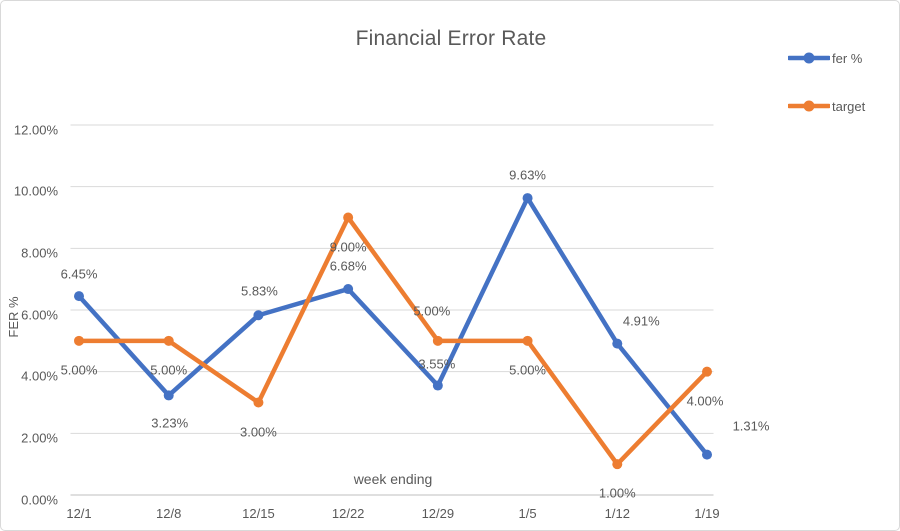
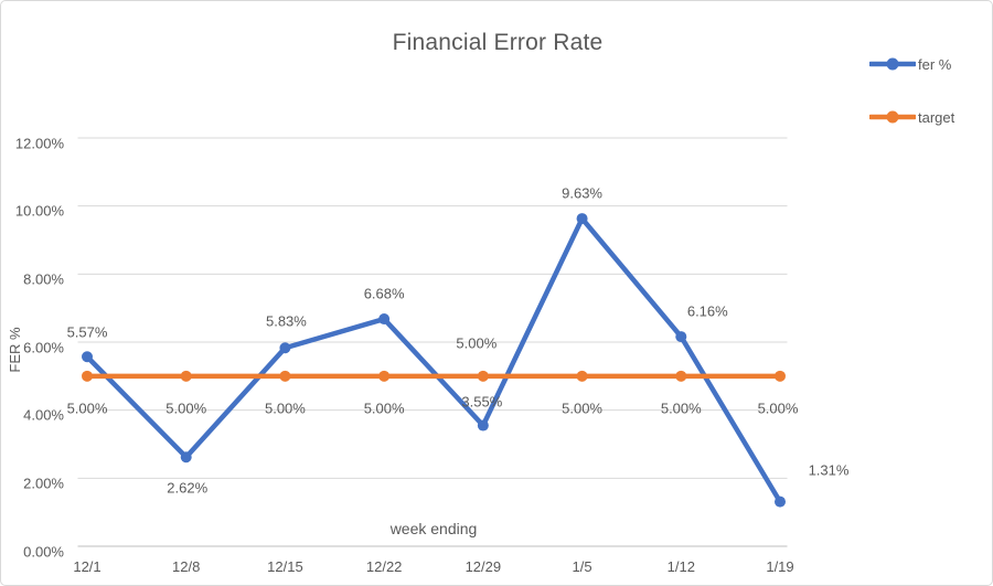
fer %/12/1: 6.45% -> 5.57%
fer %/12/8: 3.23% -> 2.62%
target/12/15: 3.00% -> 5.00%
target/12/22: 9.00% -> 5.00%
fer %/1/12: 4.91% -> 6.16%
target/1/12: 1.00% -> 5.00%
target/1/19: 4.00% -> 5.00%
